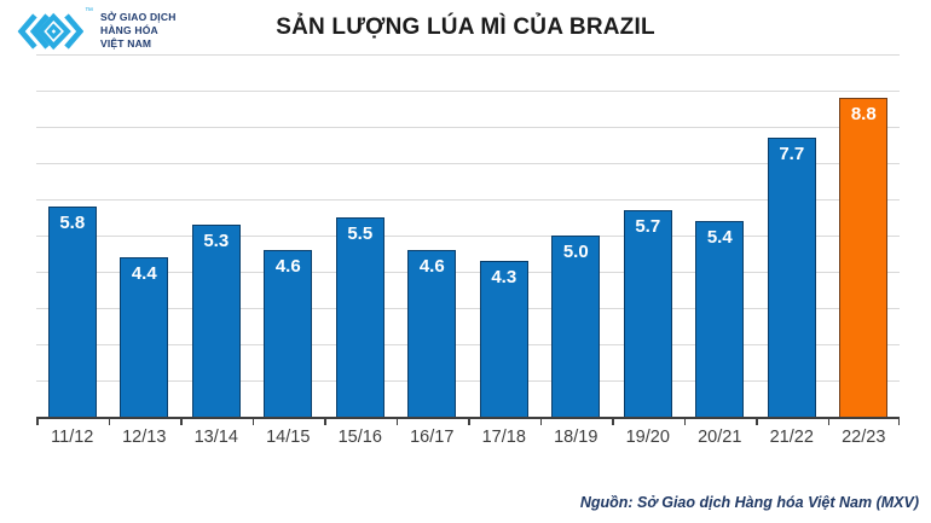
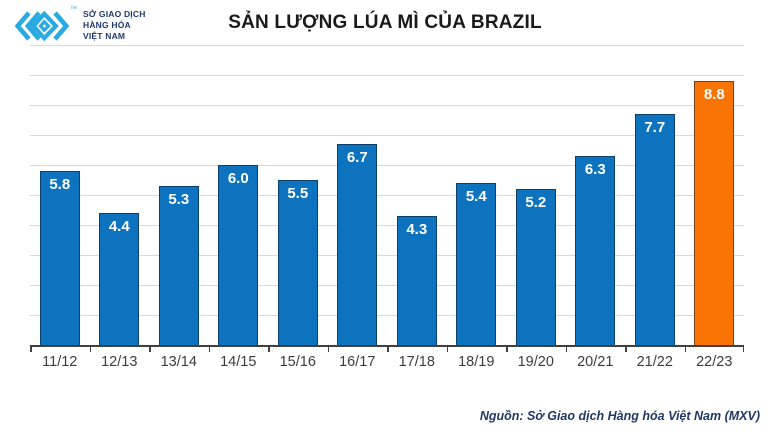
14/15: 4.6 -> 6.0
16/17: 4.6 -> 6.7
18/19: 5.0 -> 5.4
19/20: 5.7 -> 5.2
20/21: 5.4 -> 6.3
